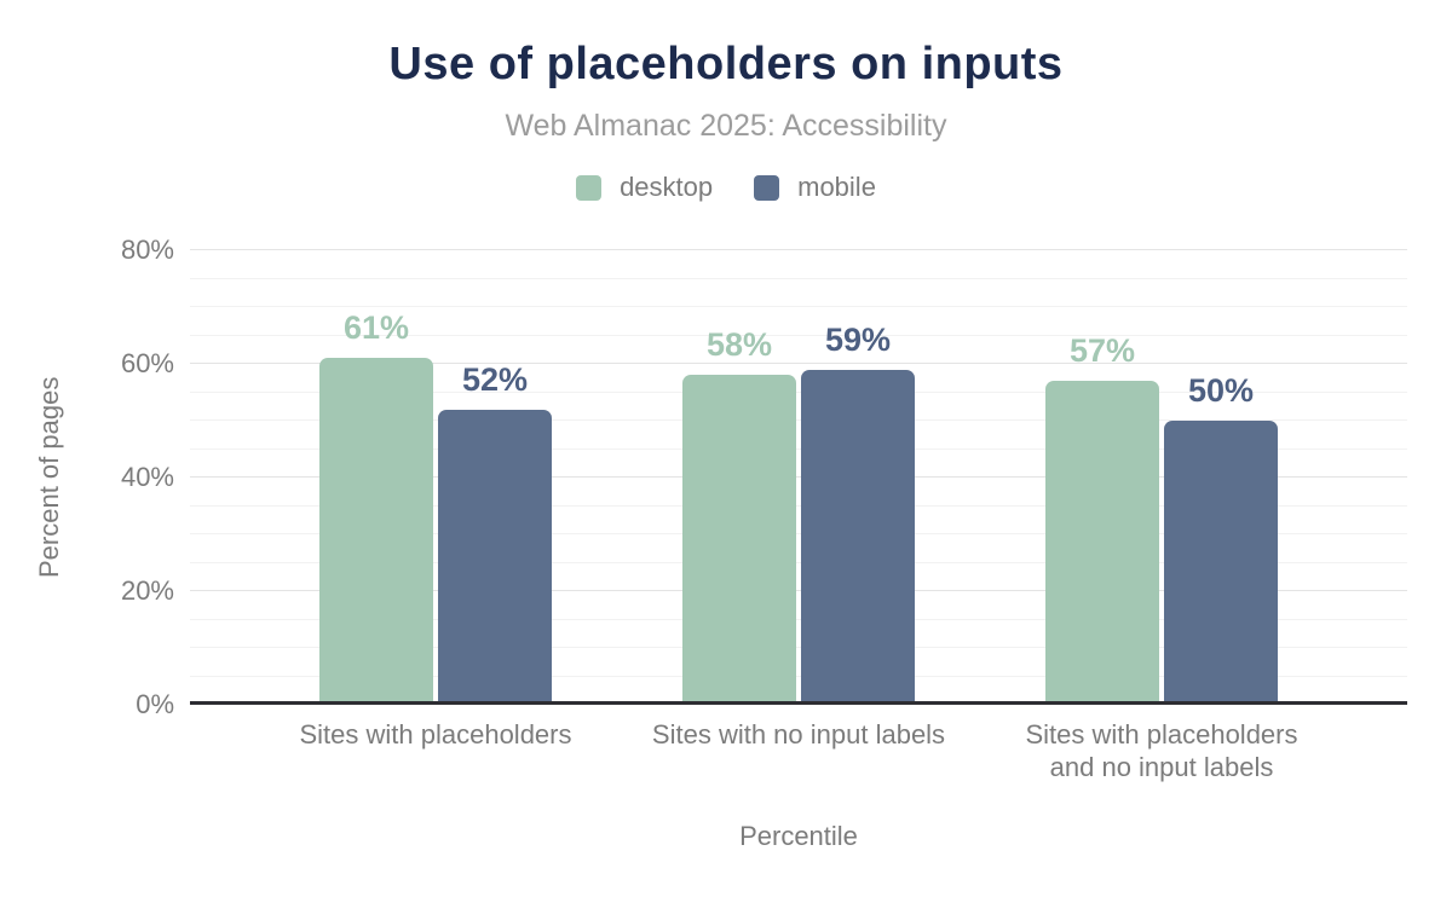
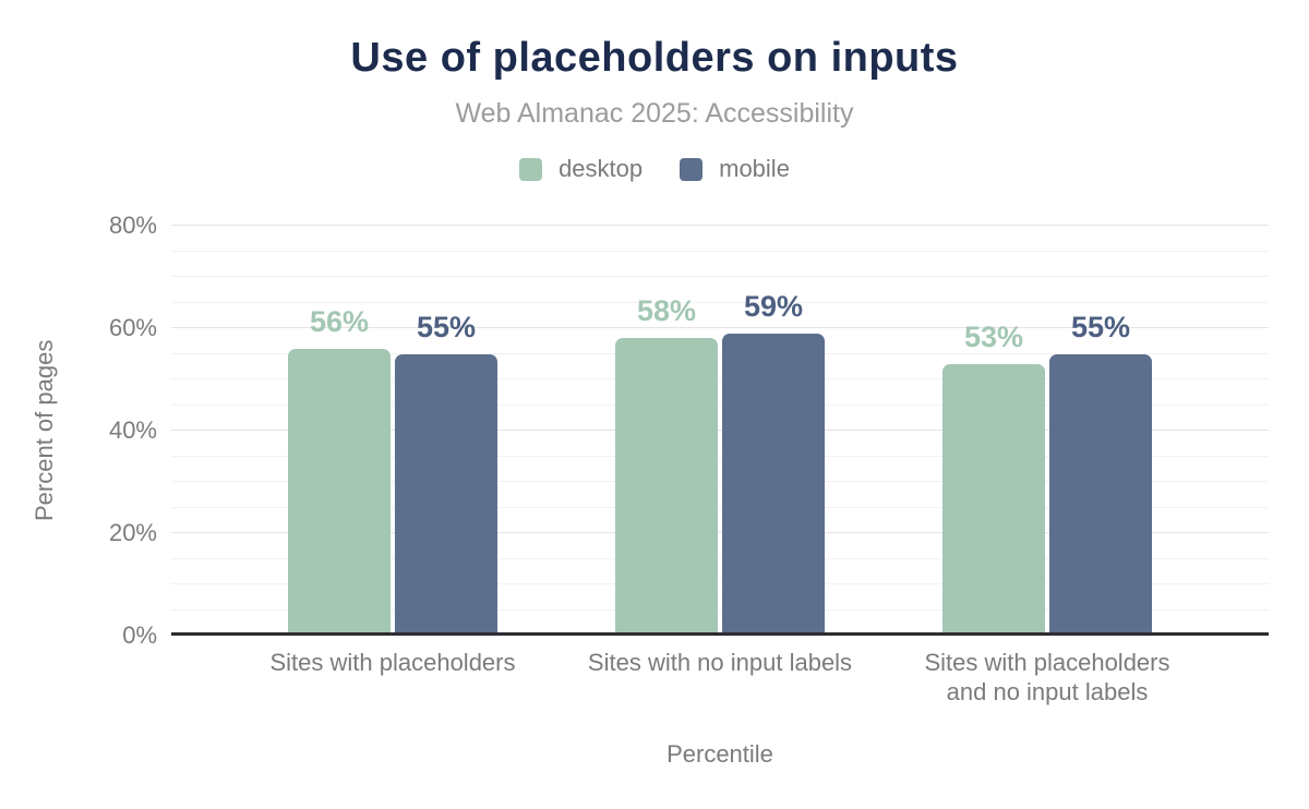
desktop/Sites with placeholders: 61% -> 56%
mobile/Sites with placeholders: 52% -> 55%
desktop/Sites with placeholders and no input labels: 57% -> 53%
mobile/Sites with placeholders and no input labels: 50% -> 55%
